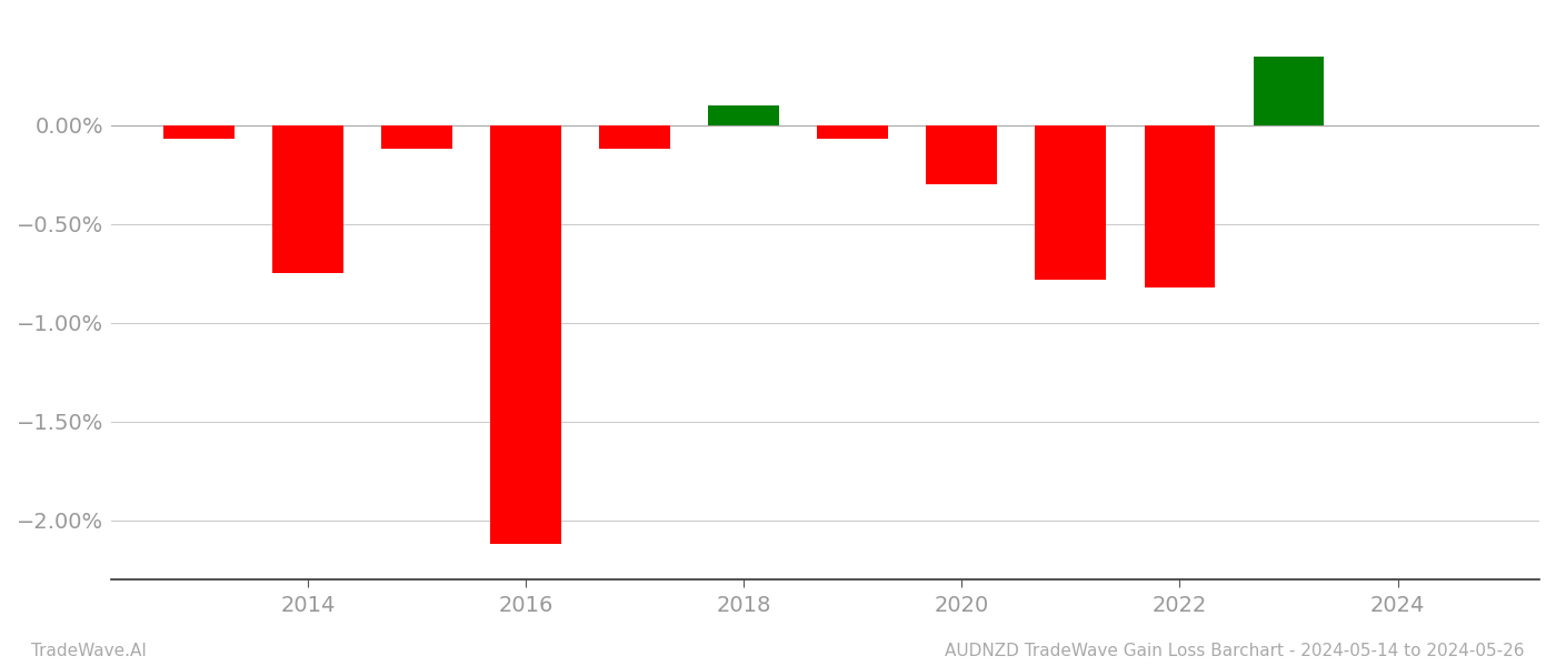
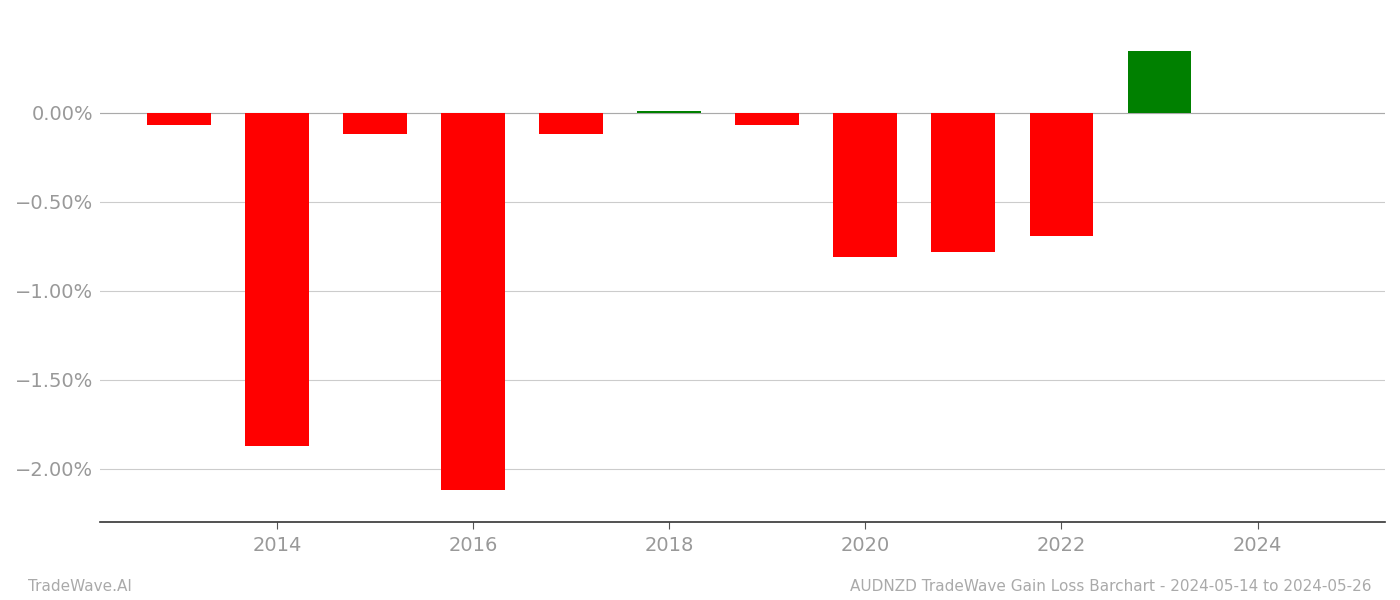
2014: -0.75% -> -1.87%
2018: 0.10% -> 0.01%
2020: -0.30% -> -0.81%
2022: -0.82% -> -0.69%
